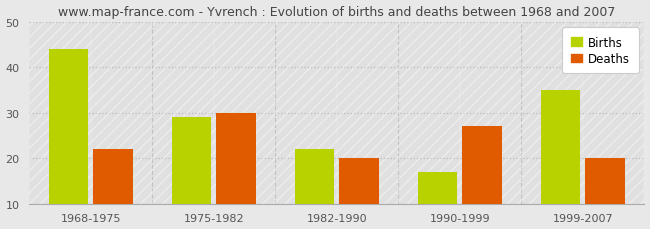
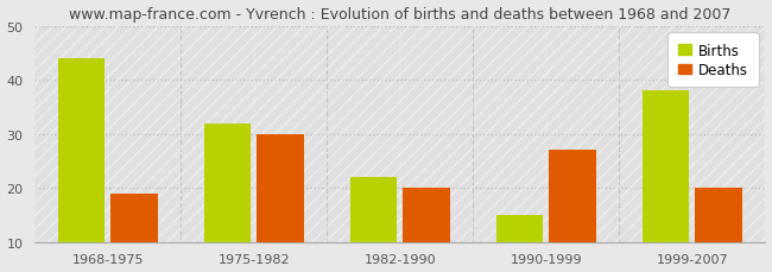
Deaths/1968-1975: 22 -> 19
Births/1975-1982: 29 -> 32
Births/1990-1999: 17 -> 15
Births/1999-2007: 35 -> 38
